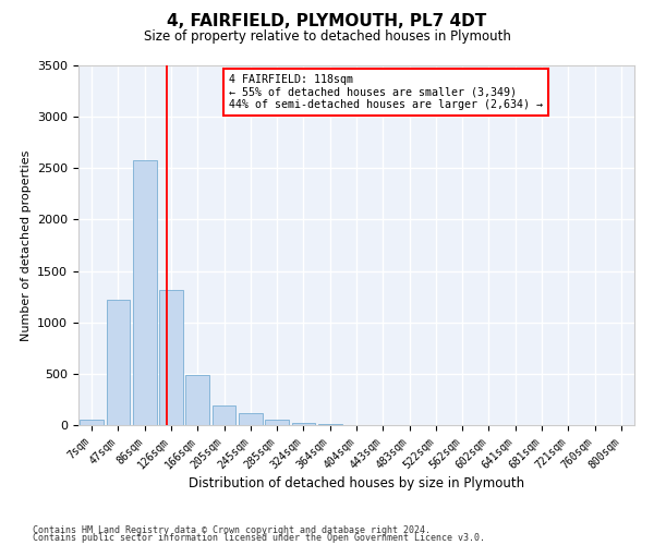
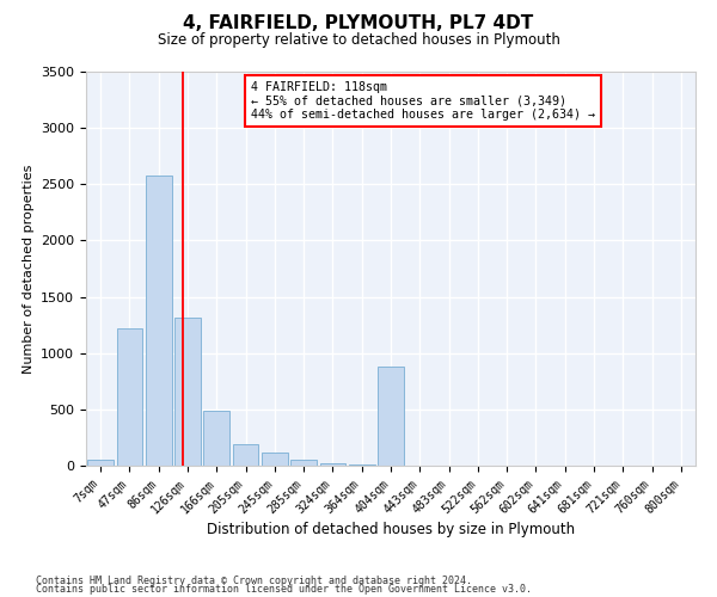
404sqm: 0 -> 880
